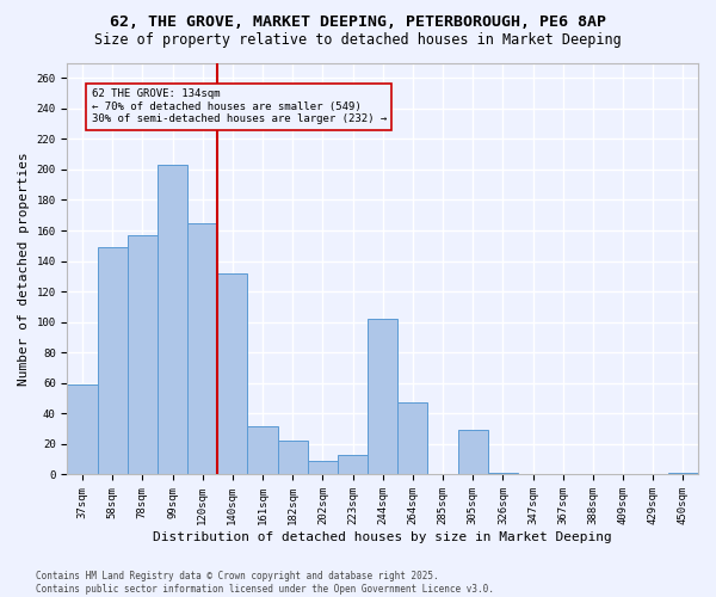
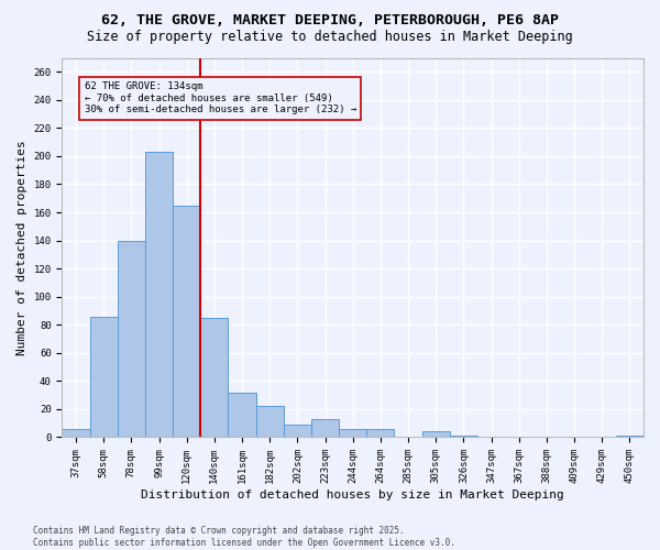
37sqm: 59 -> 6
58sqm: 149 -> 86
78sqm: 157 -> 140
140sqm: 132 -> 85
244sqm: 102 -> 6
264sqm: 47 -> 6
305sqm: 29 -> 4
